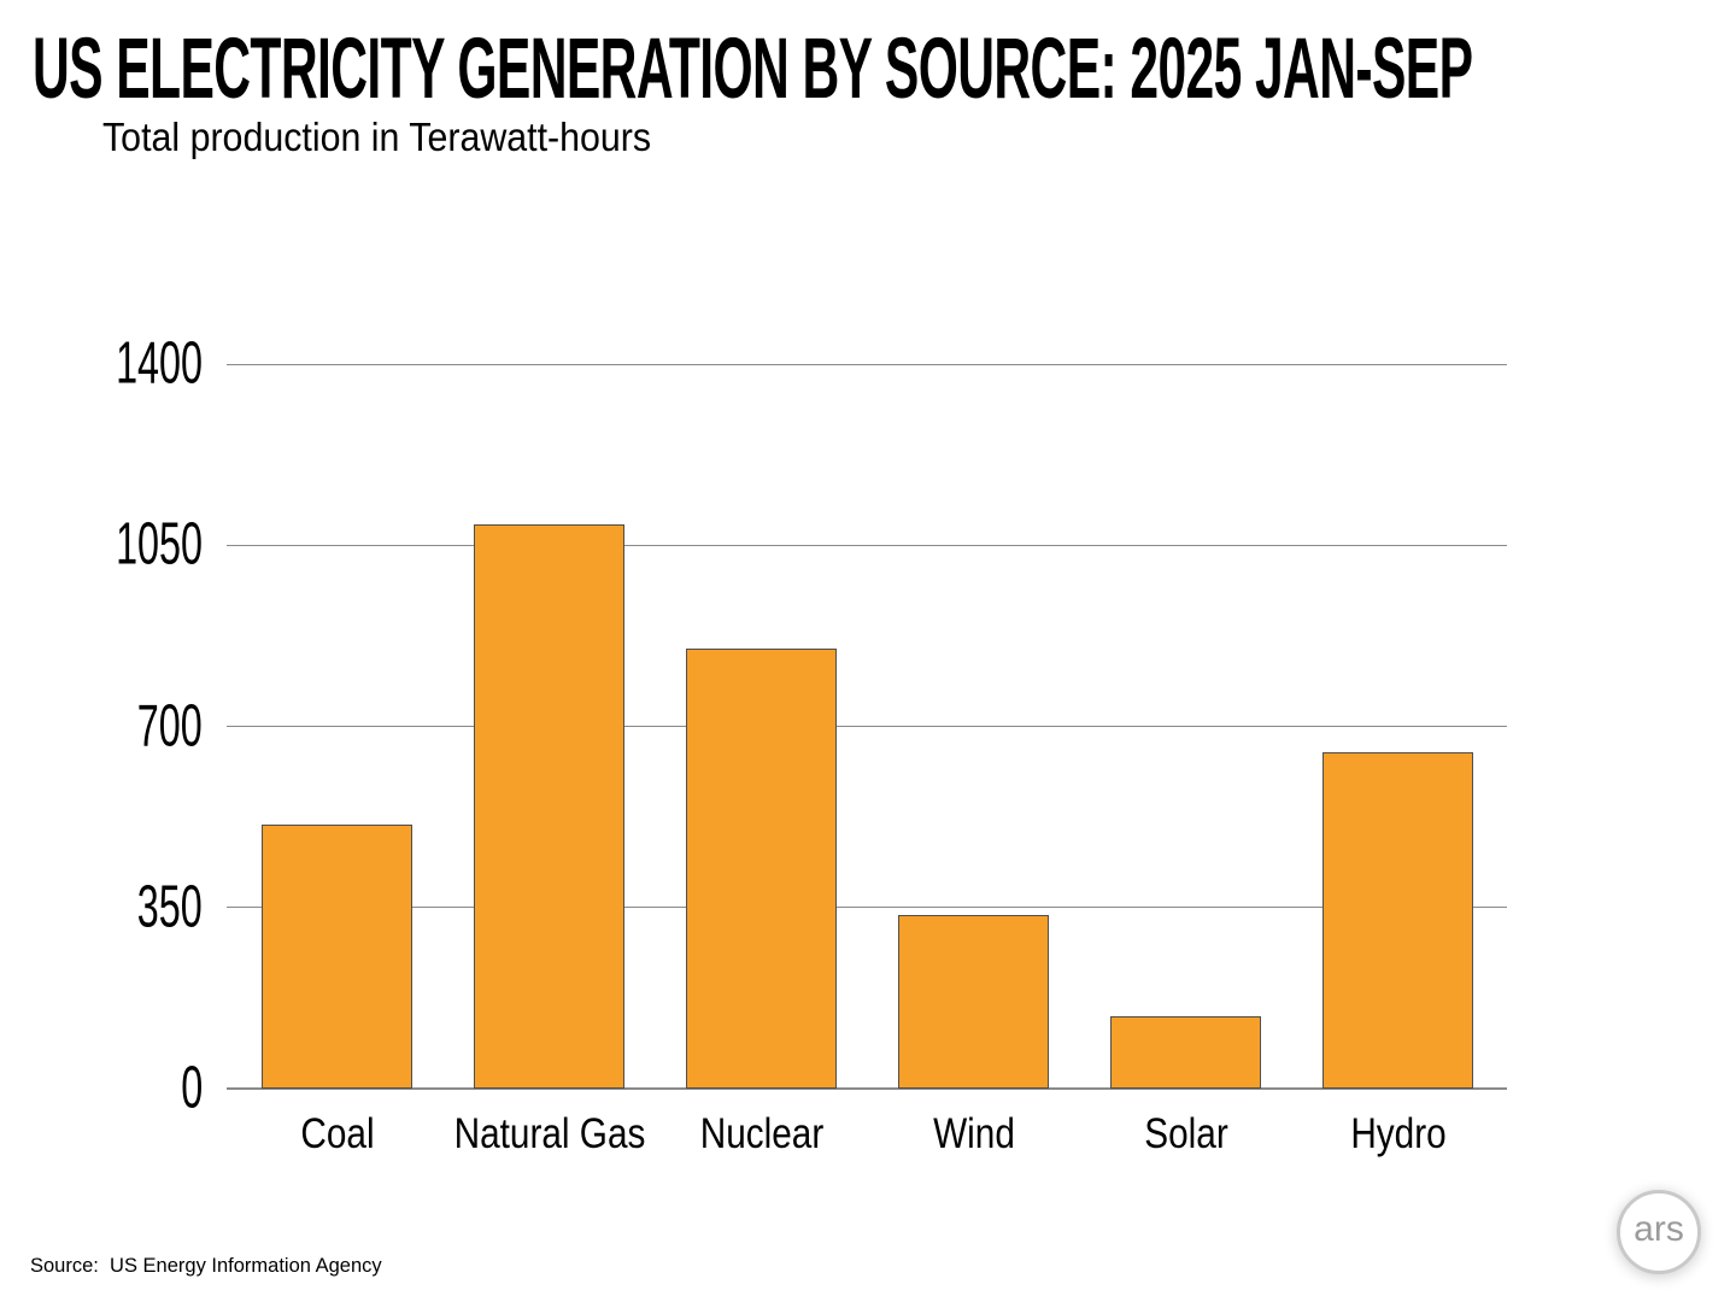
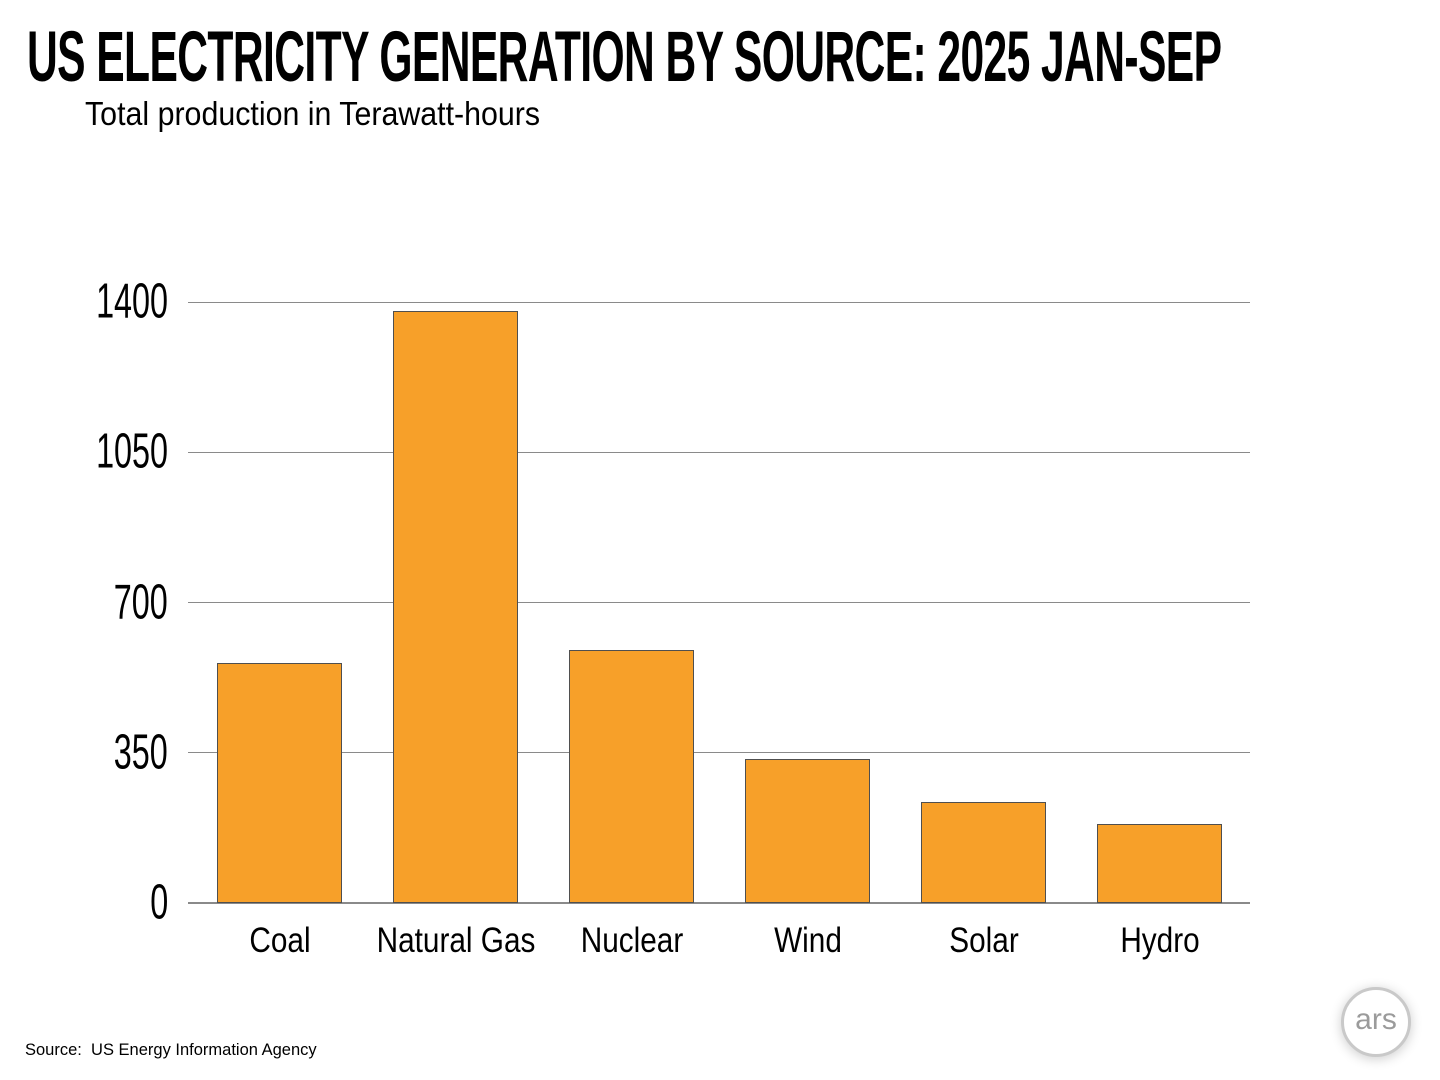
Coal: 510 -> 560
Natural Gas: 1090 -> 1380
Nuclear: 850 -> 590
Solar: 140 -> 240
Hydro: 650 -> 180
